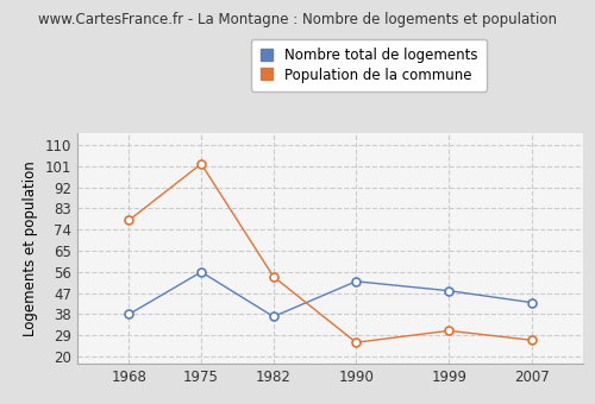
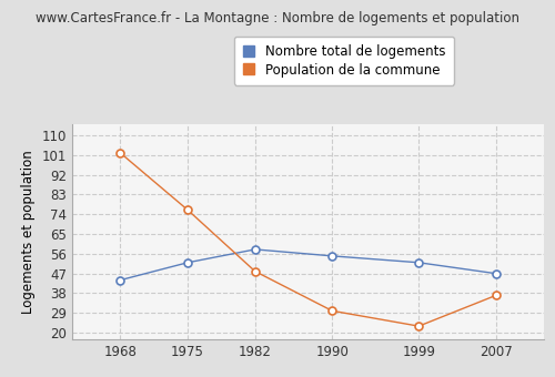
Nombre total de logements/1968: 38 -> 44
Population de la commune/1968: 78 -> 102
Nombre total de logements/1975: 56 -> 52
Population de la commune/1975: 102 -> 76
Nombre total de logements/1982: 37 -> 58
Population de la commune/1982: 54 -> 48
Nombre total de logements/1990: 52 -> 55
Population de la commune/1990: 26 -> 30
Nombre total de logements/1999: 48 -> 52
Population de la commune/1999: 31 -> 23
Nombre total de logements/2007: 43 -> 47
Population de la commune/2007: 27 -> 37
